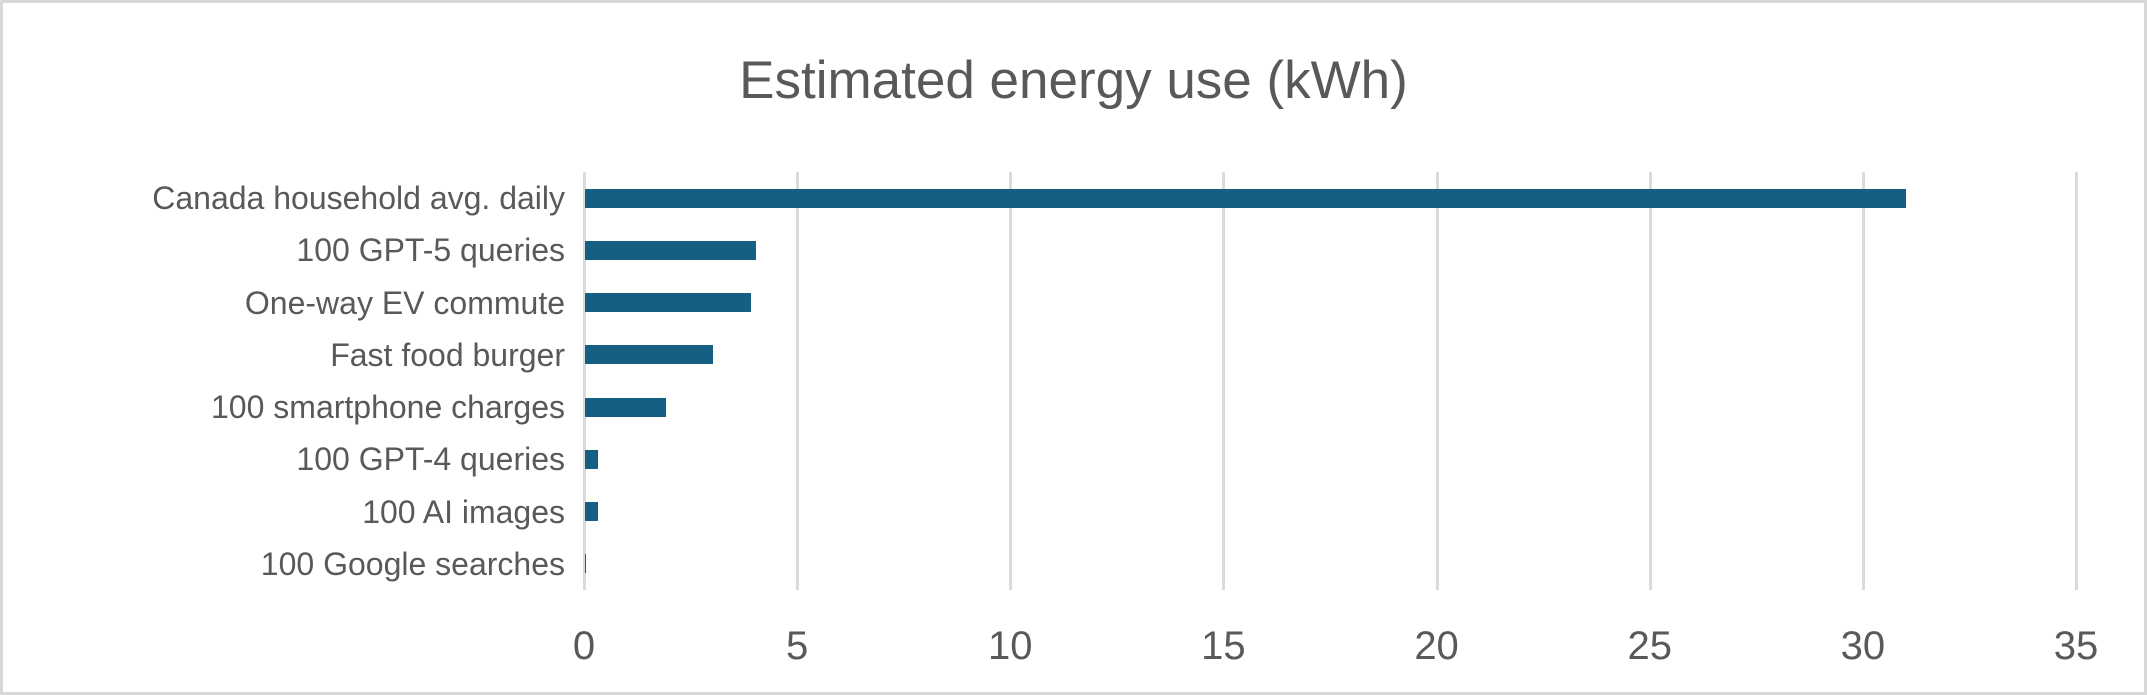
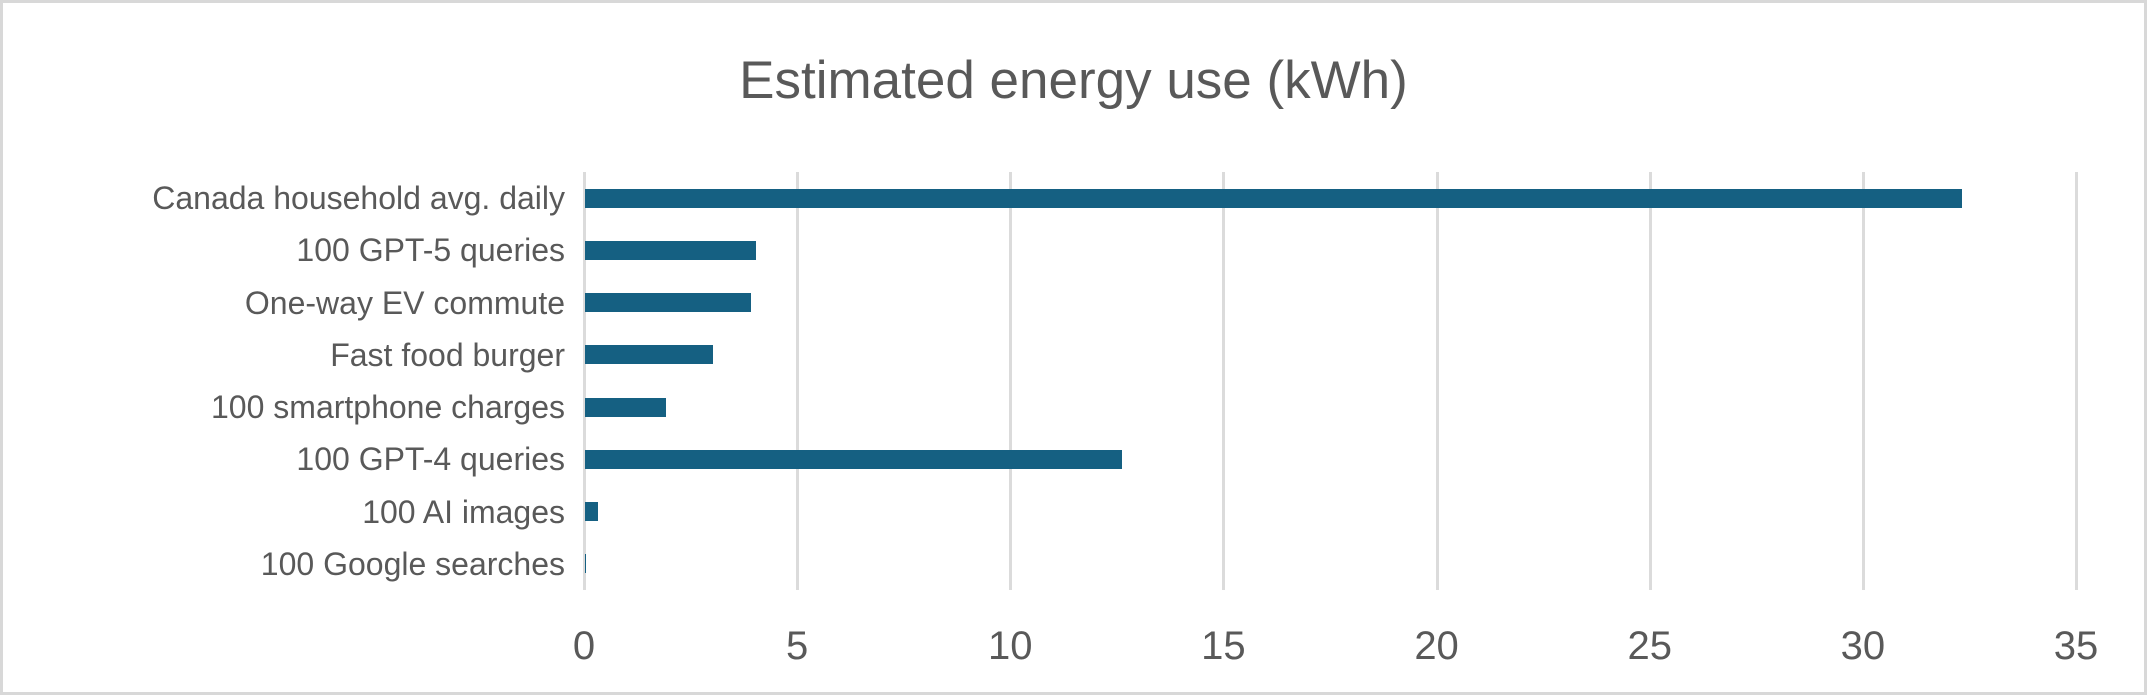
Canada household avg. daily: 31.0 -> 32.3
100 GPT-4 queries: 0.3 -> 12.6
